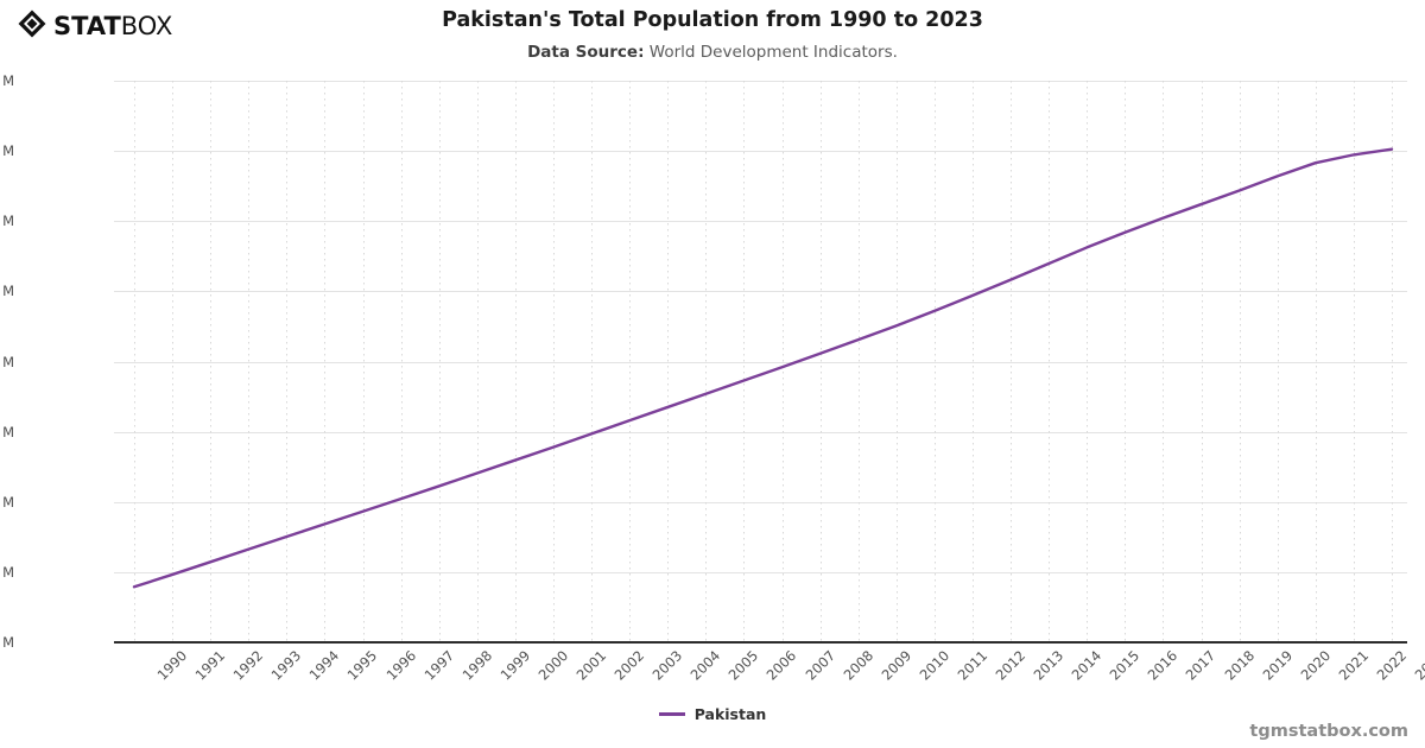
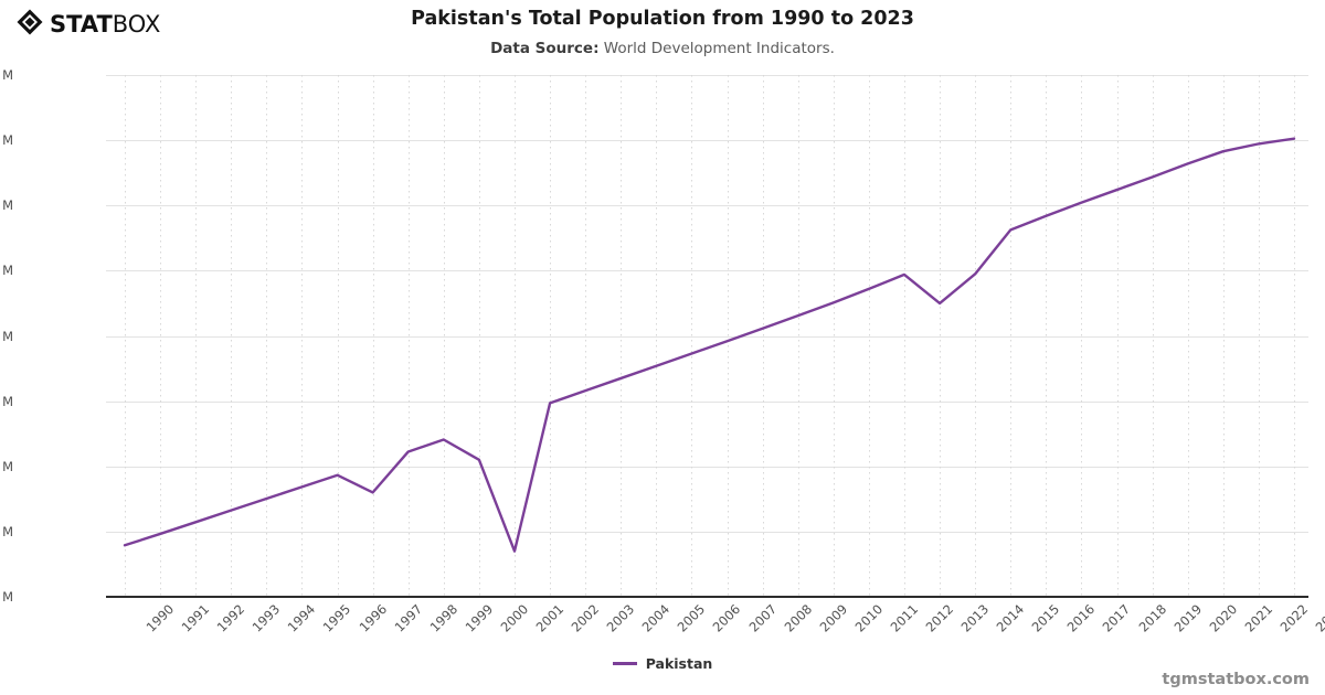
1997: 141M -> 132M
2000: 152M -> 142M
2001: 156M -> 114M
2013: 203M -> 190M
2014: 208M -> 199M
